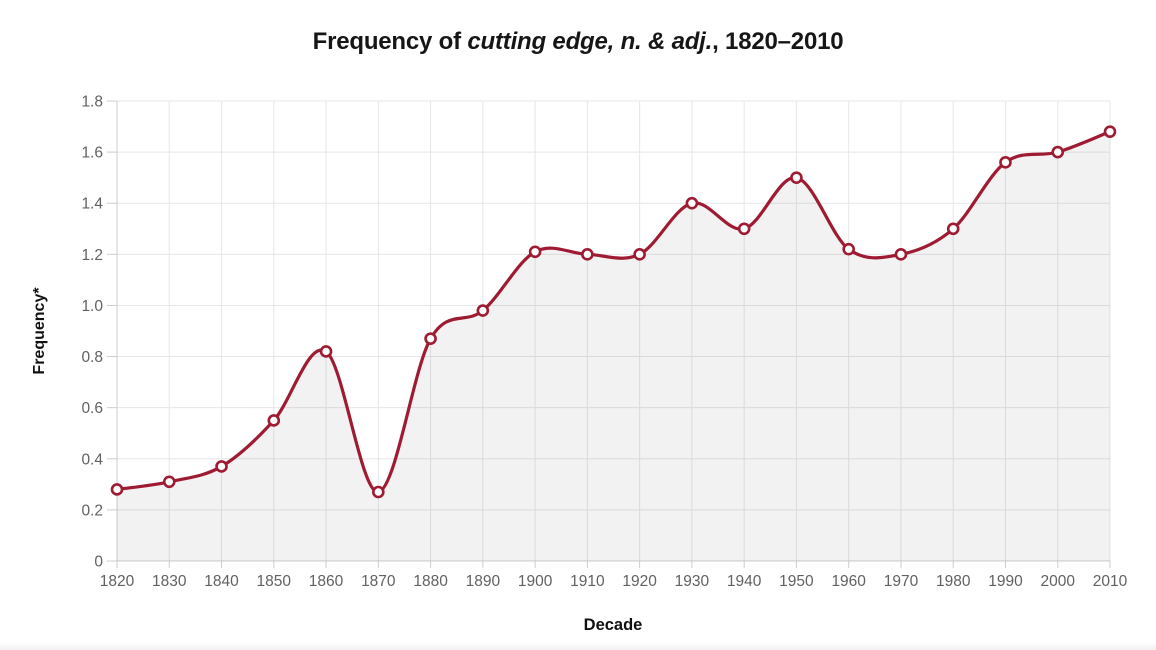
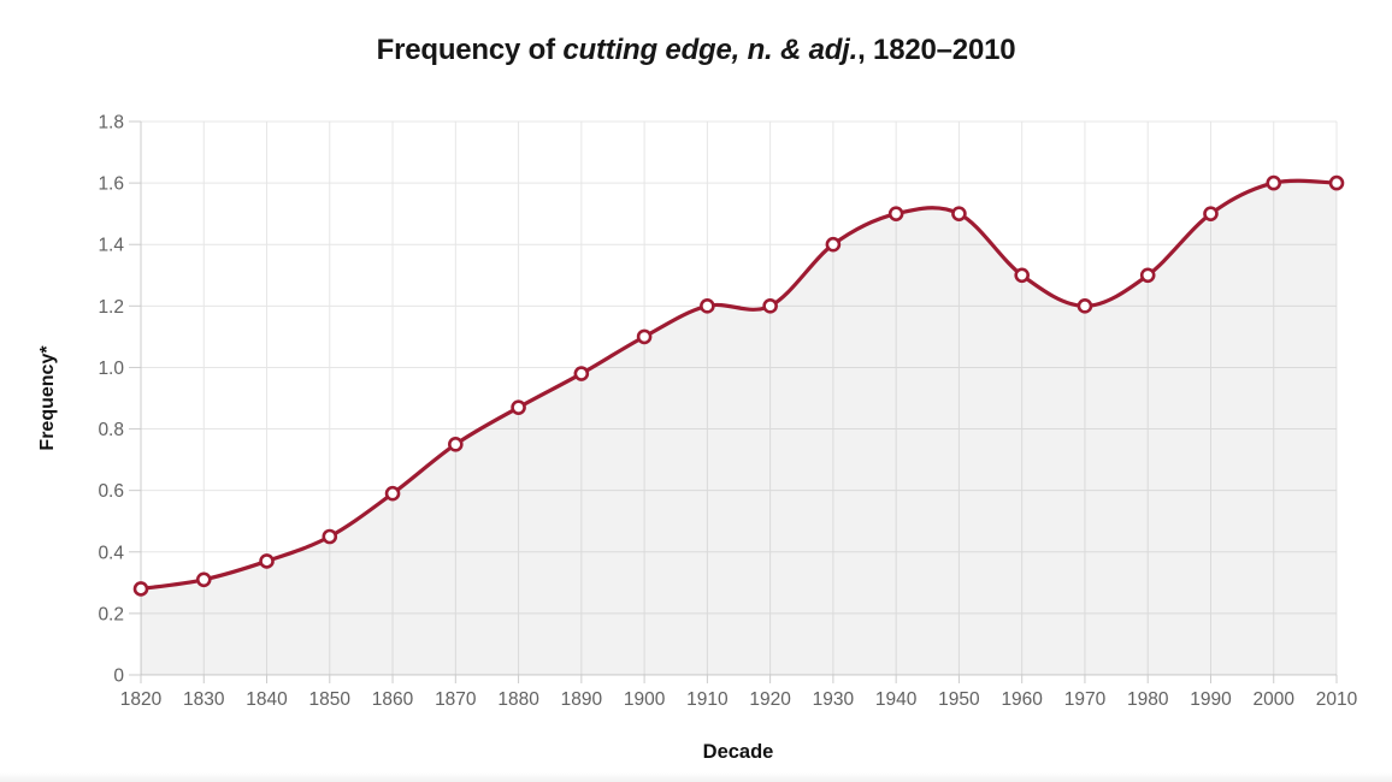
1850: 0.55 -> 0.45
1860: 0.82 -> 0.59
1870: 0.27 -> 0.75
1900: 1.21 -> 1.10
1940: 1.30 -> 1.50
1960: 1.22 -> 1.30
1990: 1.56 -> 1.50
2010: 1.68 -> 1.60
